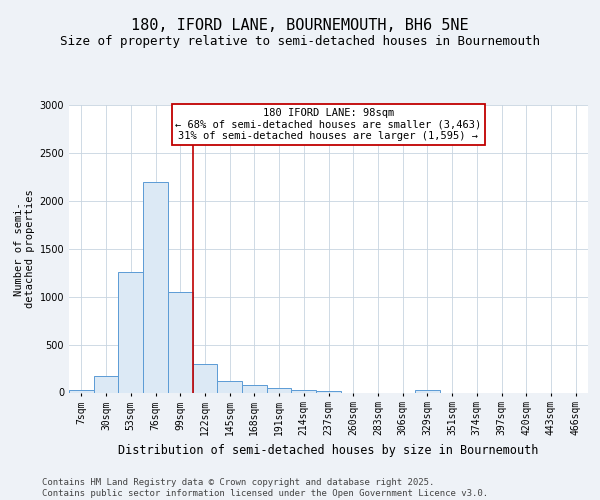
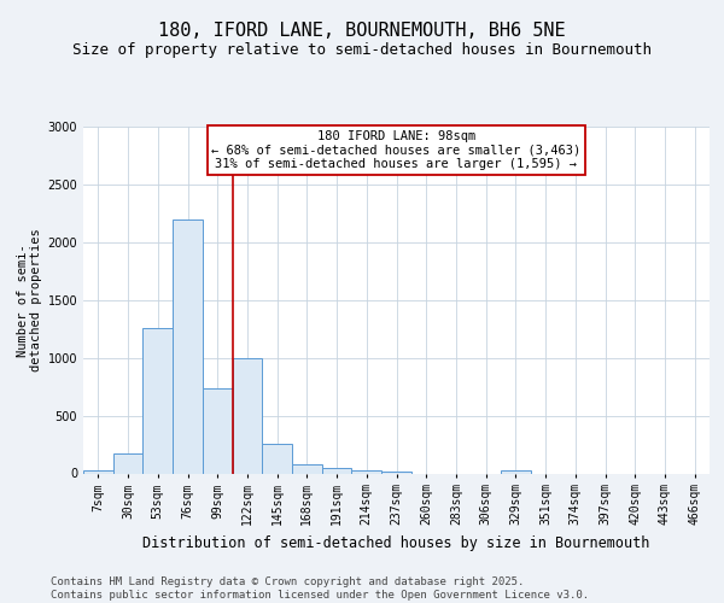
99sqm: 1050 -> 740
122sqm: 300 -> 1000
145sqm: 120 -> 260
